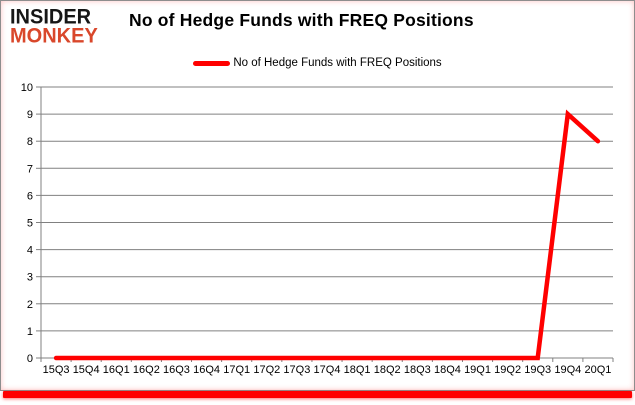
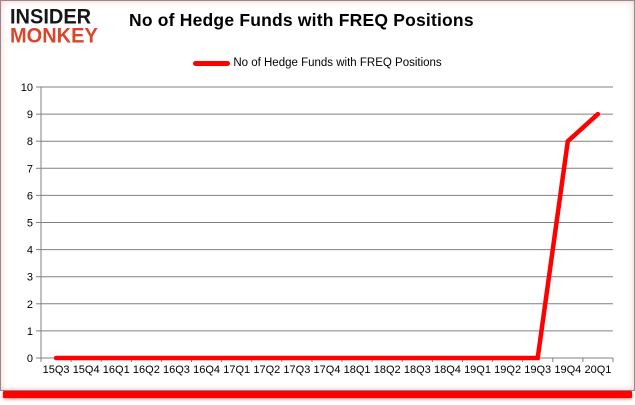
19Q4: 9 -> 8
20Q1: 8 -> 9
